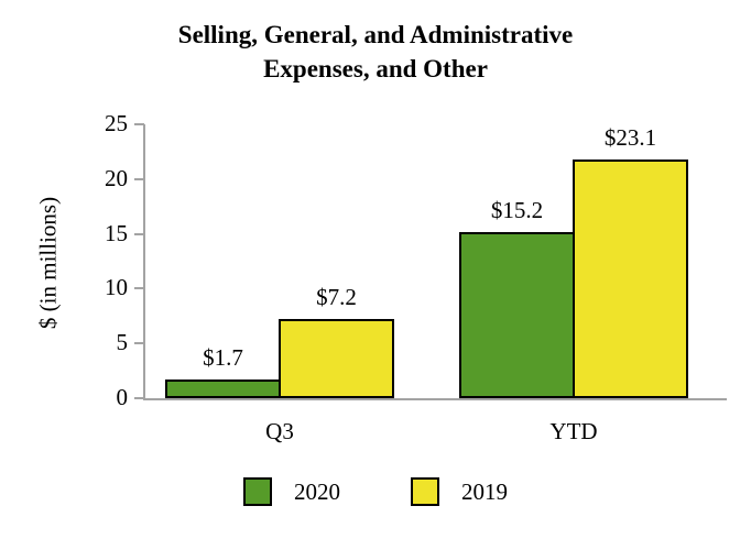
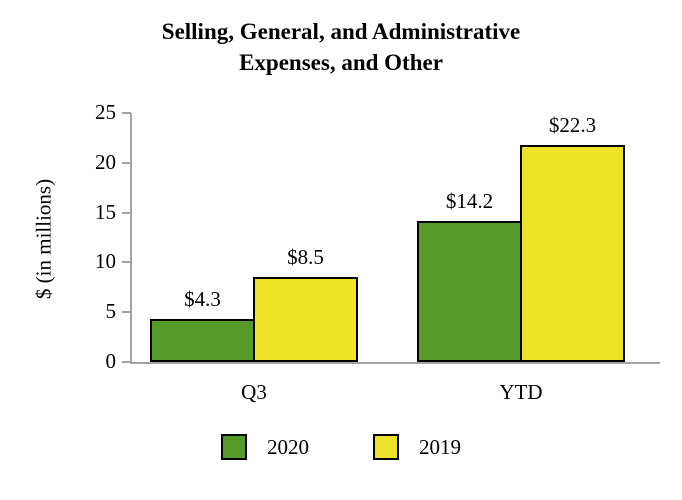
2020/Q3: $1.7 -> $4.3
2019/Q3: $7.2 -> $8.5
2020/YTD: $15.2 -> $14.2
2019/YTD: $23.1 -> $22.3
